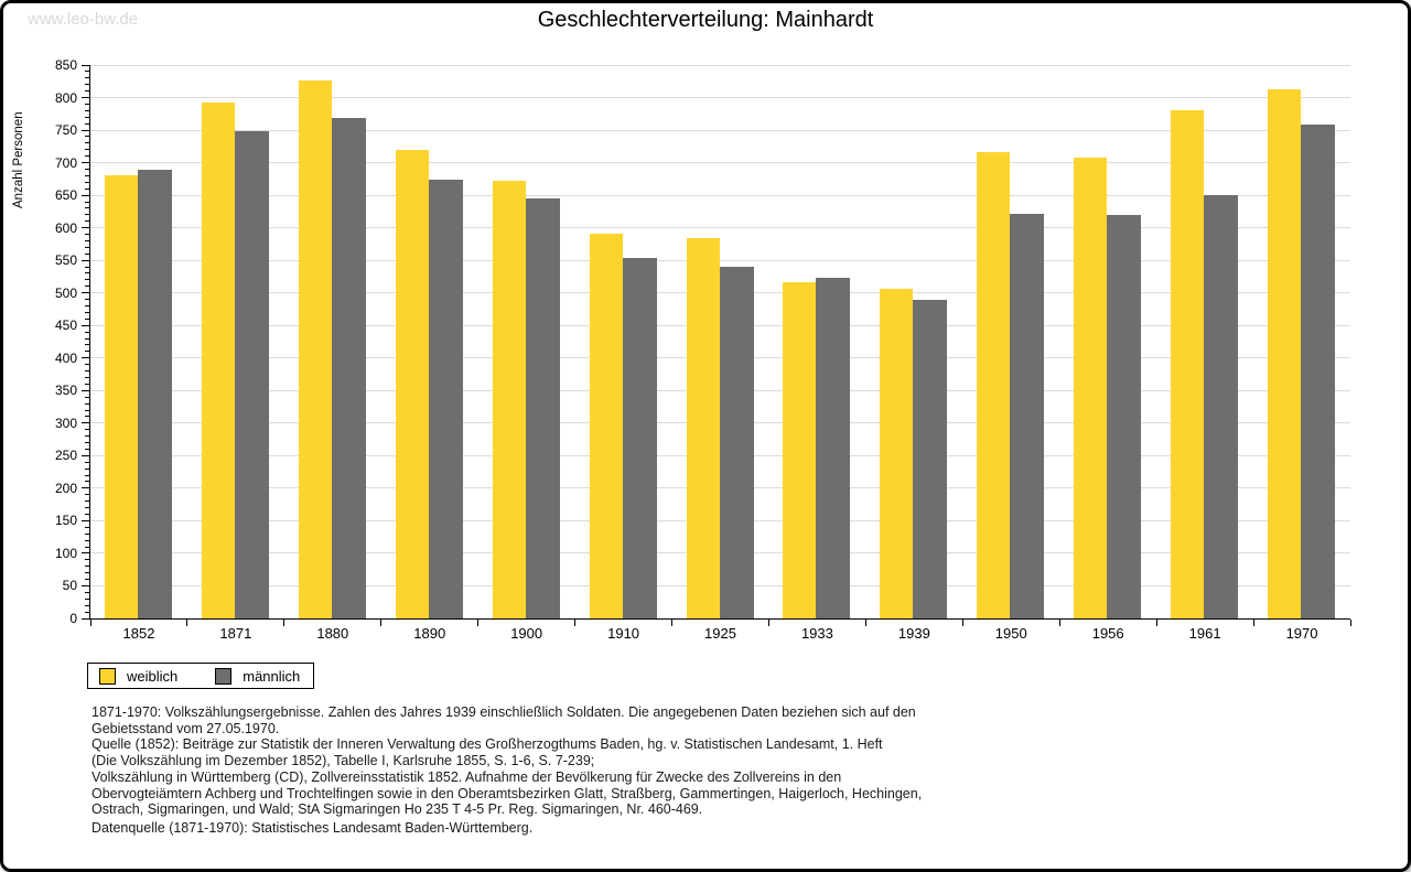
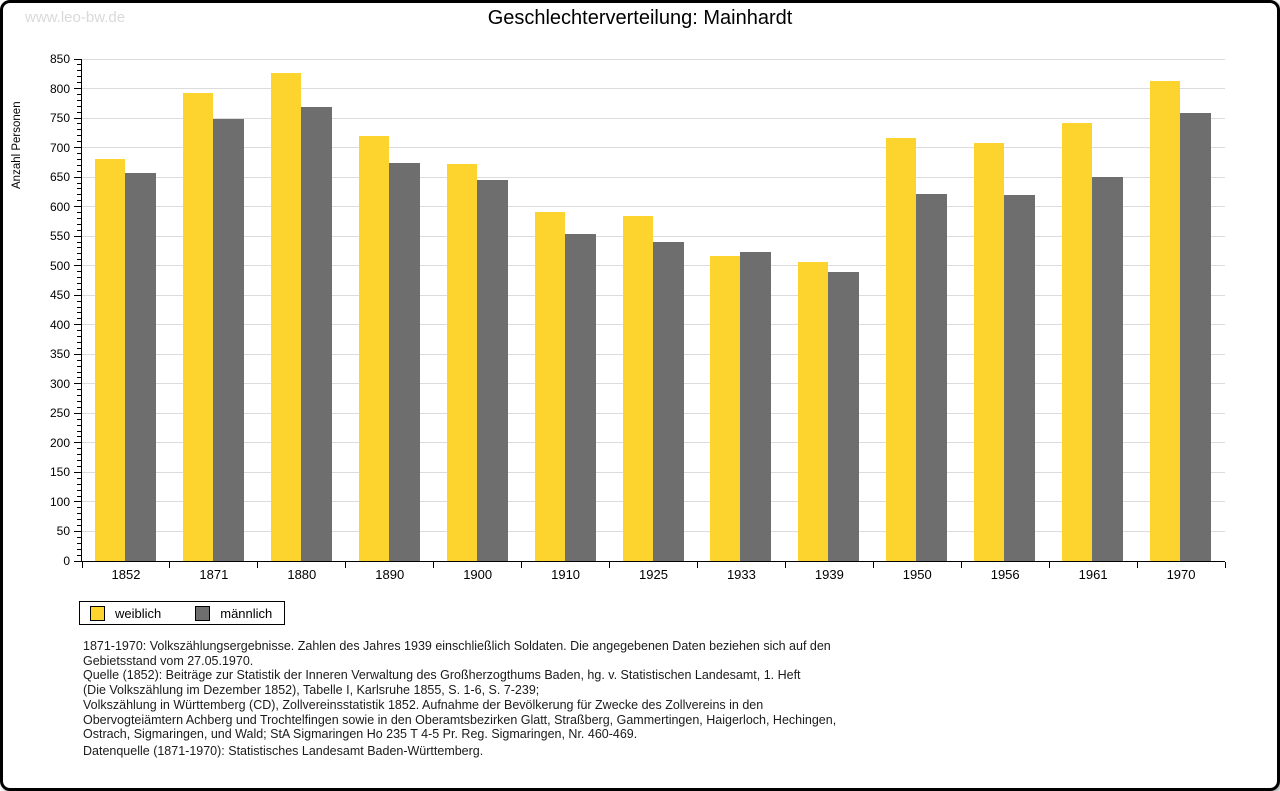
männlich/1852: 690 -> 660
weiblich/1961: 780 -> 740
